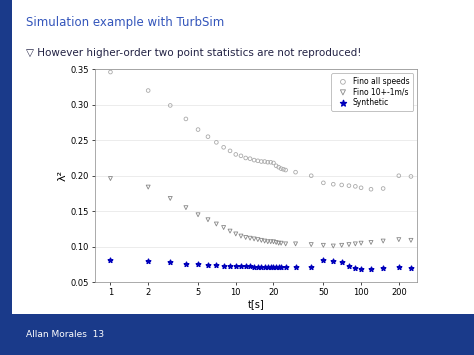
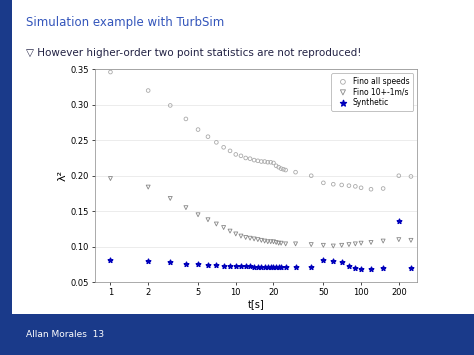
Synthetic/200: 0.071 -> 0.136
